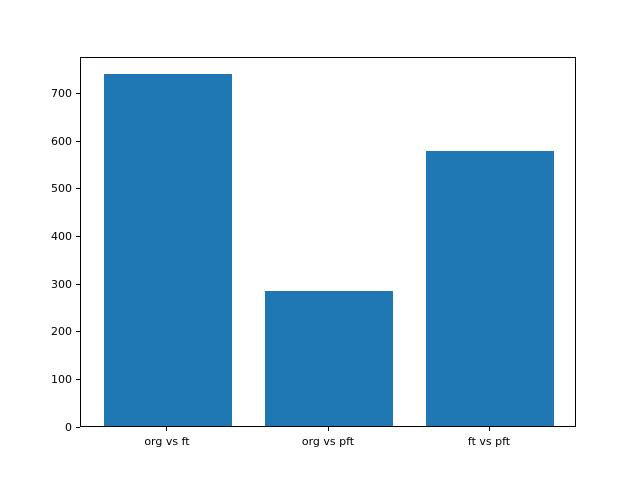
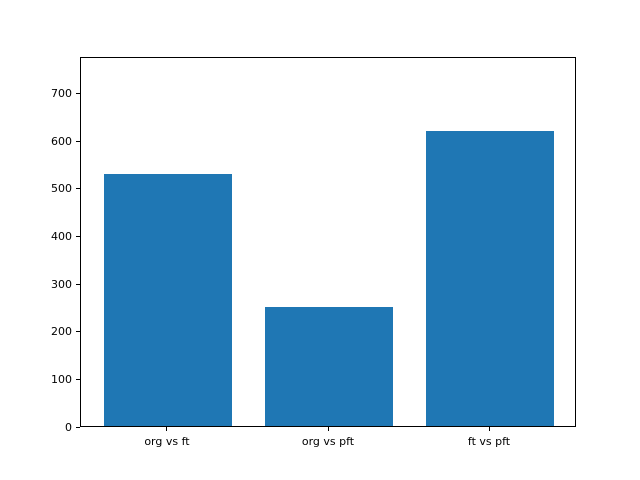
org vs ft: 740 -> 530
org vs pft: 280 -> 250
ft vs pft: 580 -> 620
